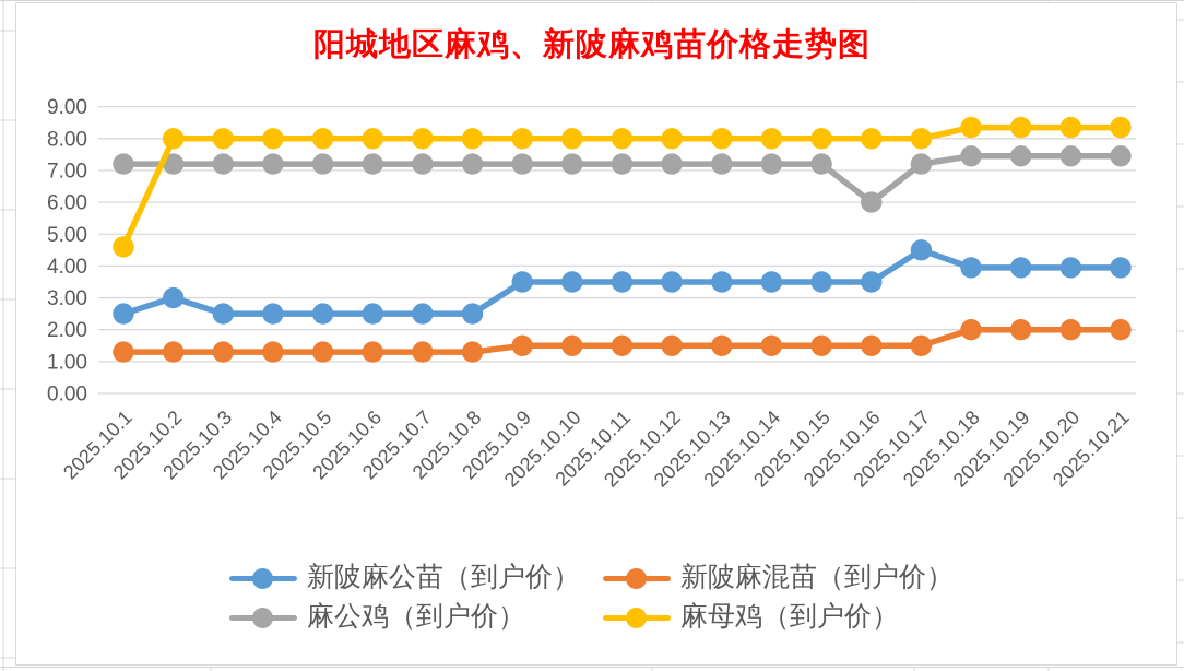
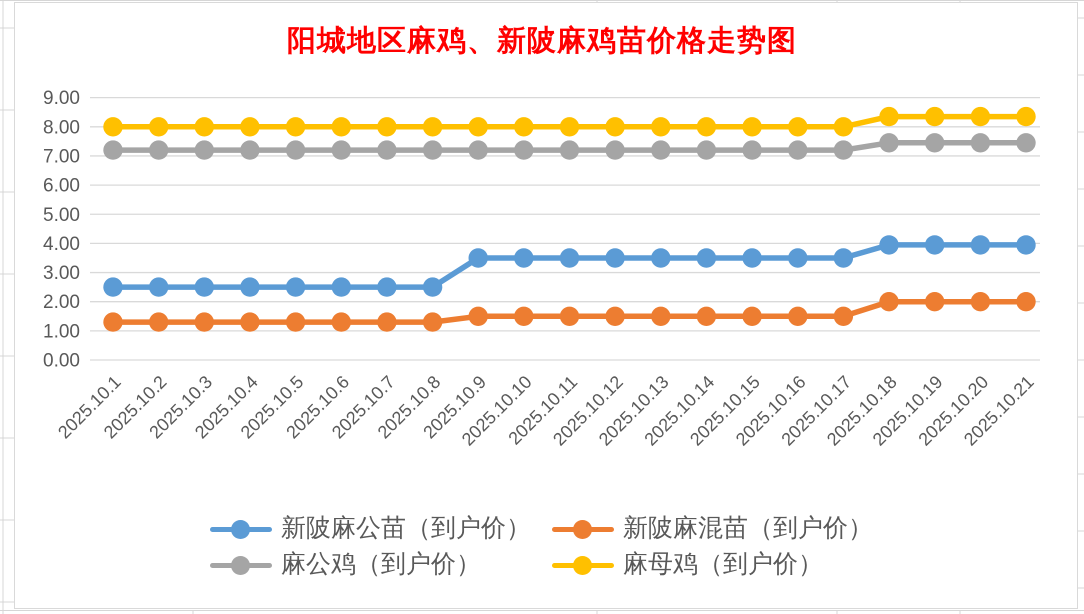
麻母鸡（到户价）/2025.10.1: 4.6 -> 8.0
新陂麻公苗（到户价）/2025.10.2: 3.0 -> 2.5
麻公鸡（到户价）/2025.10.16: 6.0 -> 7.2
新陂麻公苗（到户价）/2025.10.17: 4.5 -> 3.5
